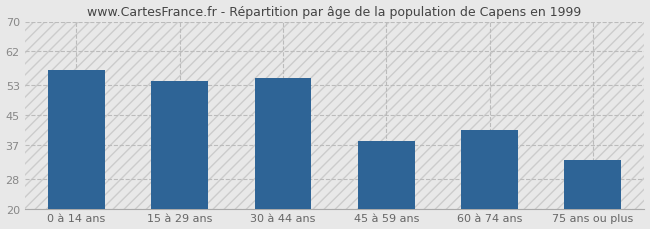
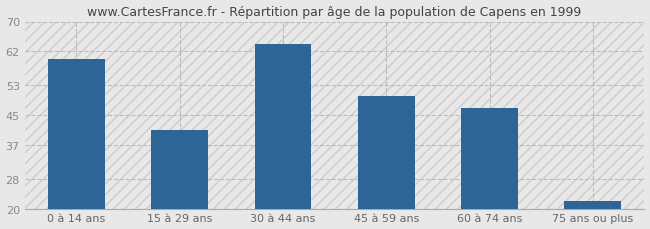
0 à 14 ans: 57 -> 60
15 à 29 ans: 54 -> 41
30 à 44 ans: 55 -> 64
45 à 59 ans: 38 -> 50
60 à 74 ans: 41 -> 47
75 ans ou plus: 33 -> 22
